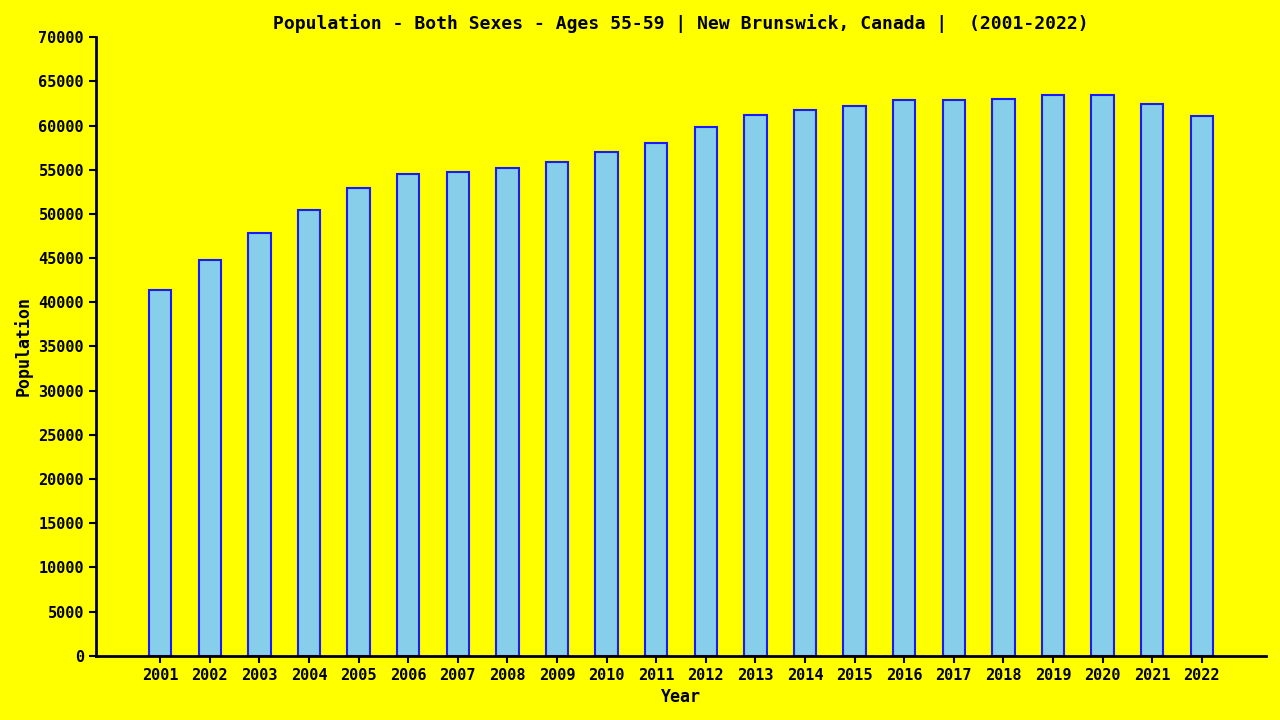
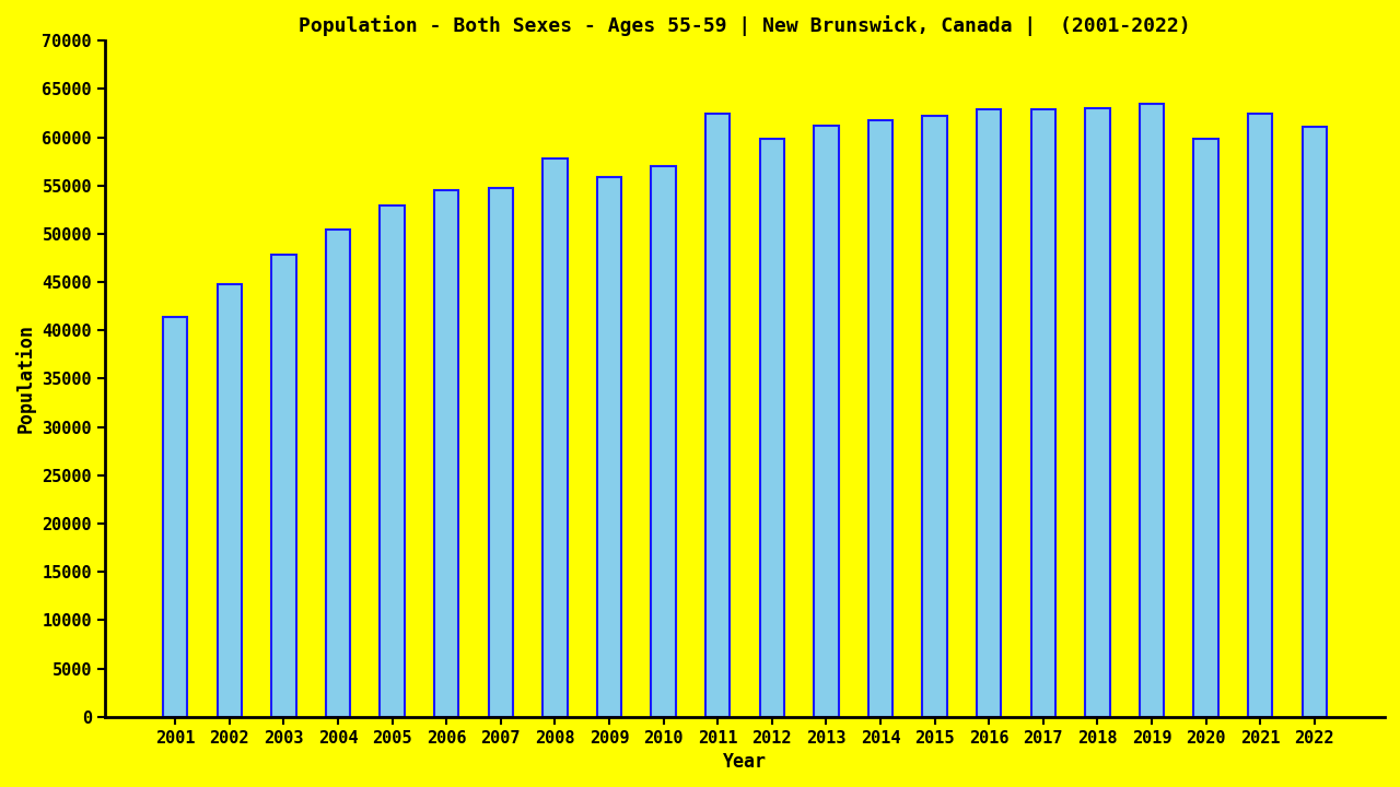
2008: 55200 -> 57800
2011: 58100 -> 62400
2020: 63400 -> 59800
